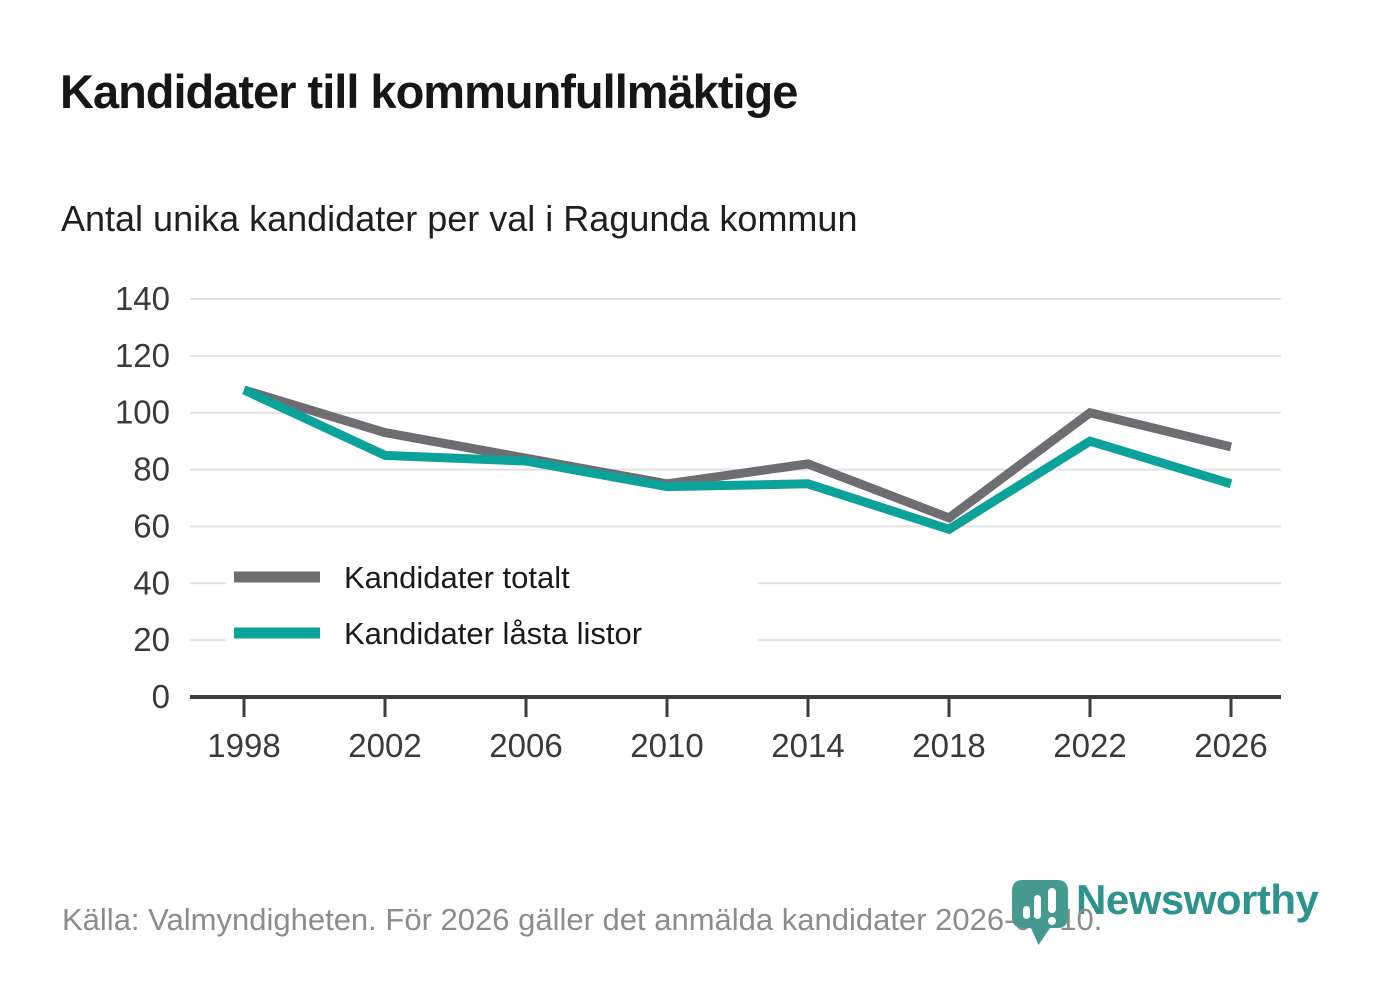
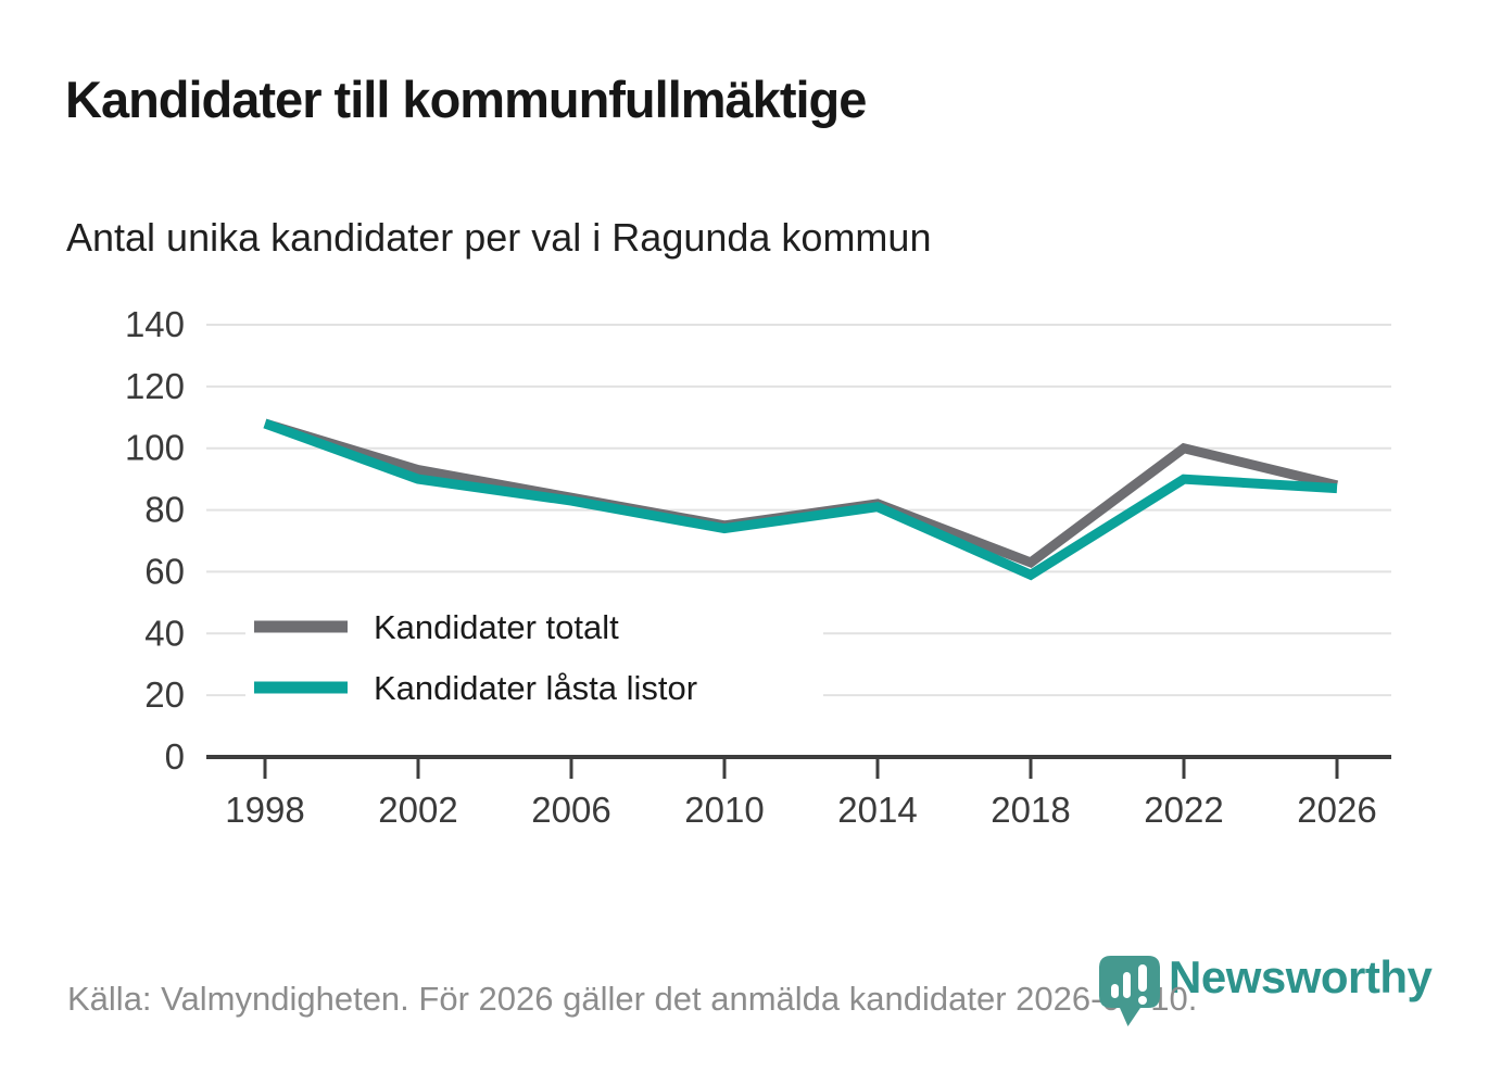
Kandidater låsta listor/2002: 85 -> 90
Kandidater låsta listor/2014: 75 -> 81
Kandidater låsta listor/2026: 75 -> 87
